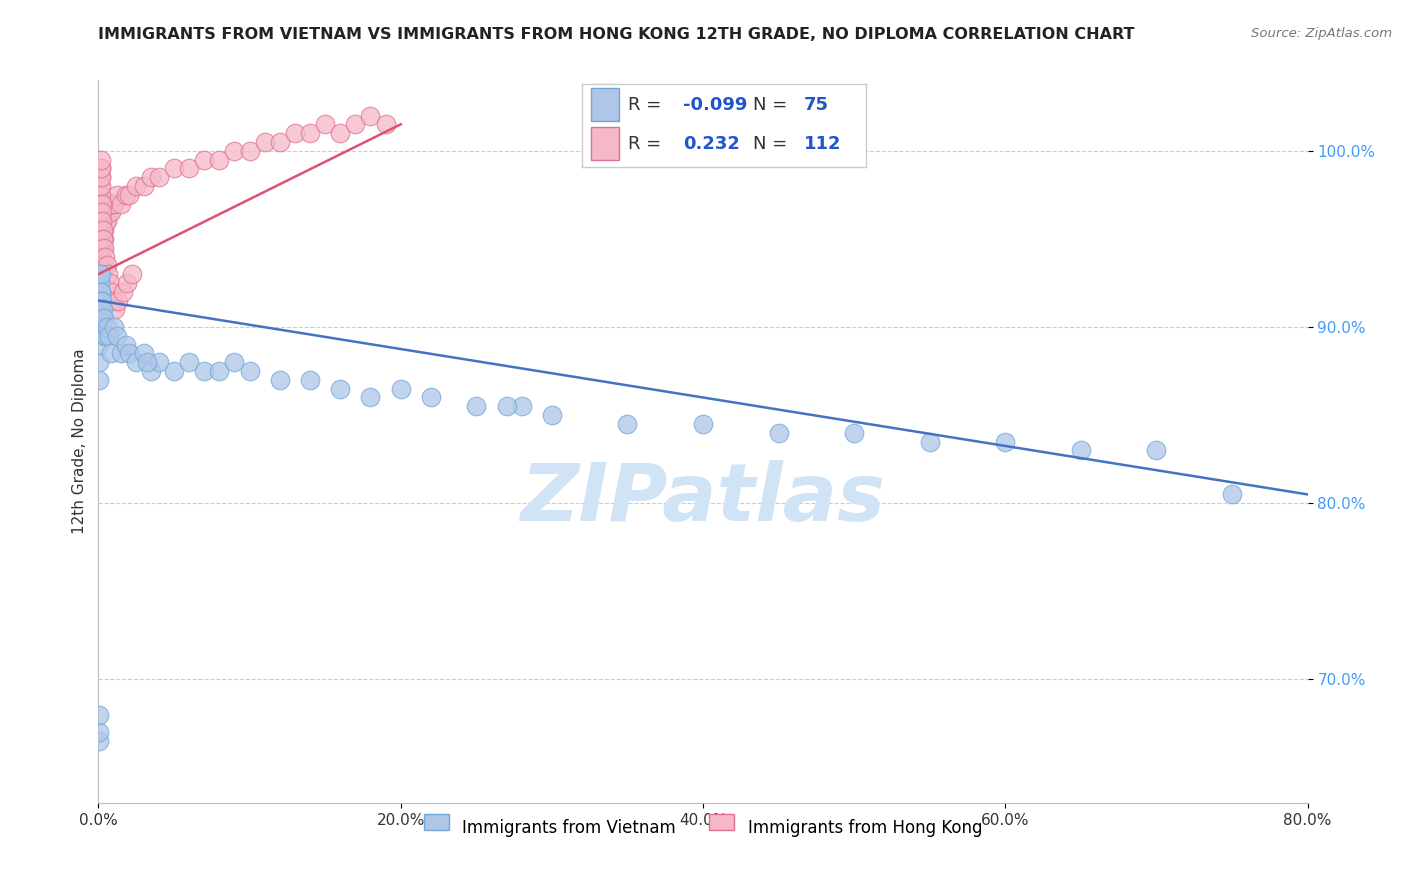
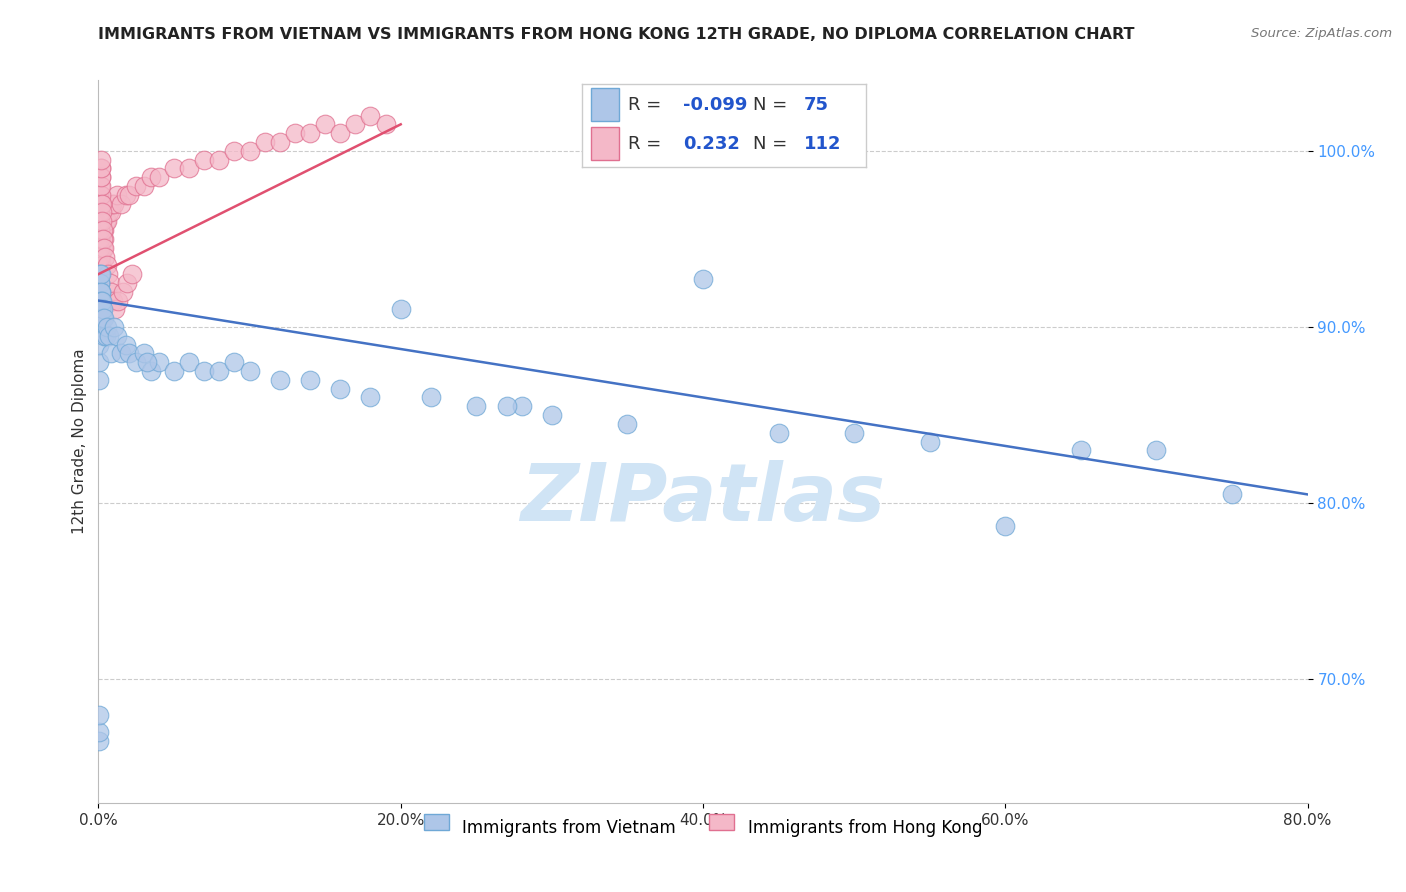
Immigrants from Vietnam/20.0%: 86.5% -> 91.0%
Immigrants from Vietnam/40.0%: 84.5% -> 92.7%
Immigrants from Vietnam/60.0%: 83.5% -> 78.7%
